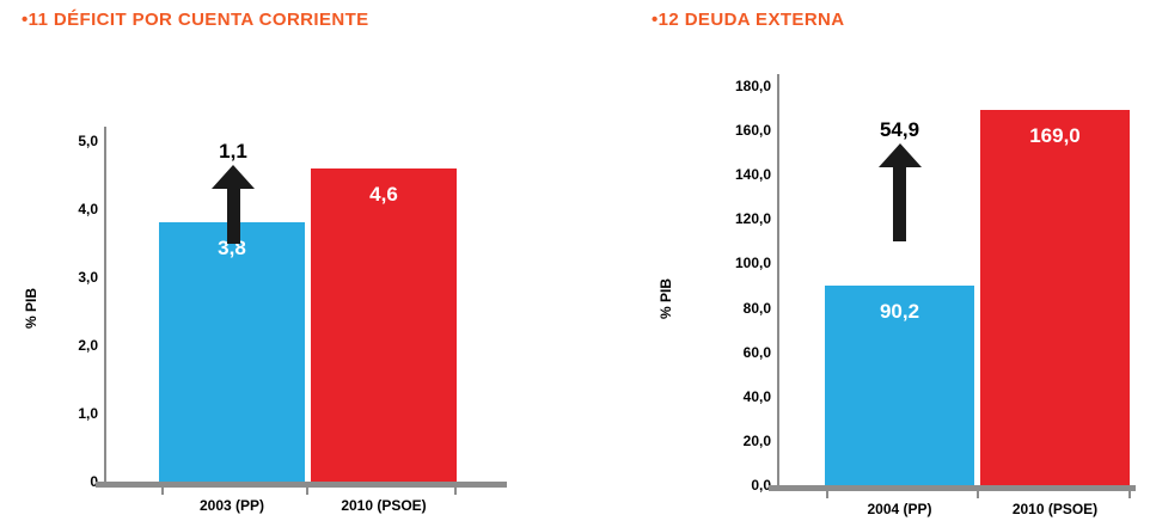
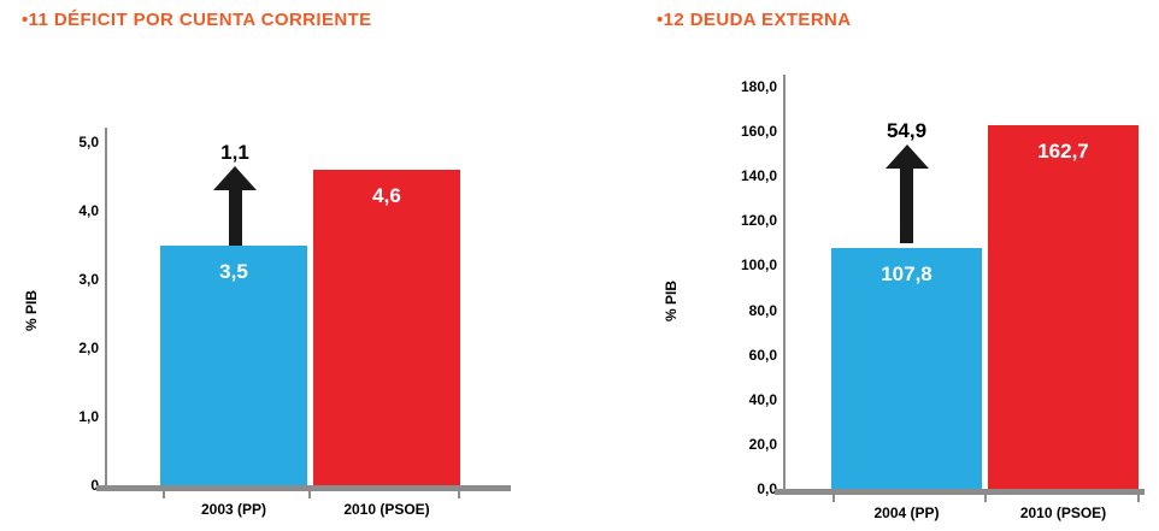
•11 DÉFICIT POR CUENTA CORRIENTE/2003 (PP): 3,8 -> 3,5
•12 DEUDA EXTERNA/2004 (PP): 90,2 -> 107,8
•12 DEUDA EXTERNA/2010 (PSOE): 169,0 -> 162,7
